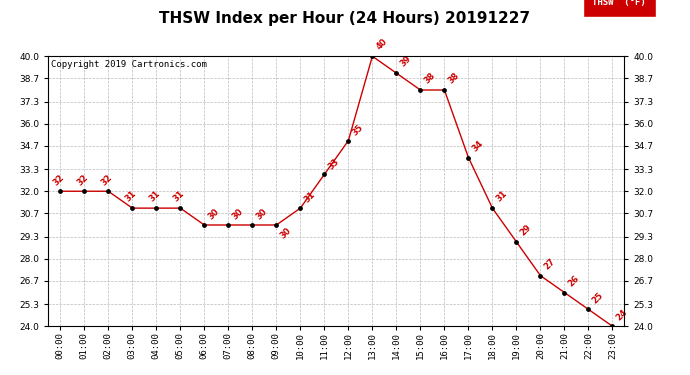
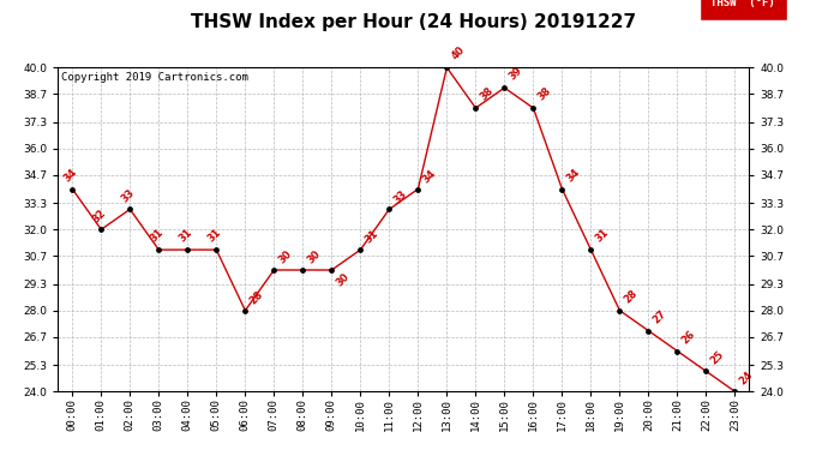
00:00: 32 -> 34
02:00: 32 -> 33
06:00: 30 -> 28
12:00: 35 -> 34
14:00: 39 -> 38
15:00: 38 -> 39
19:00: 29 -> 28
